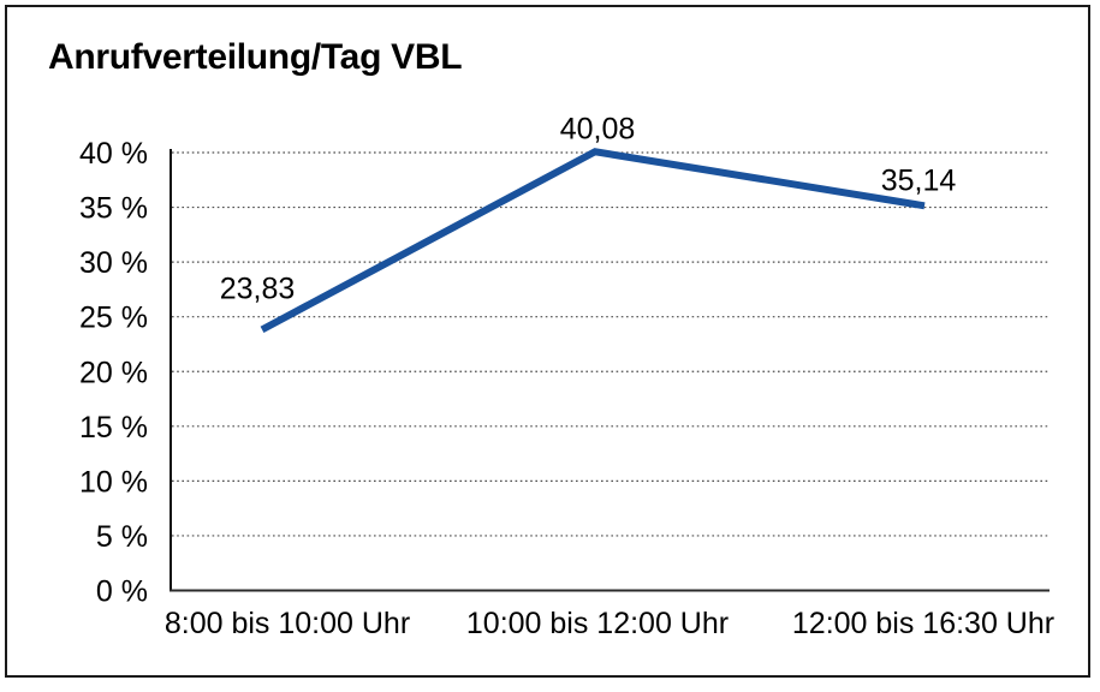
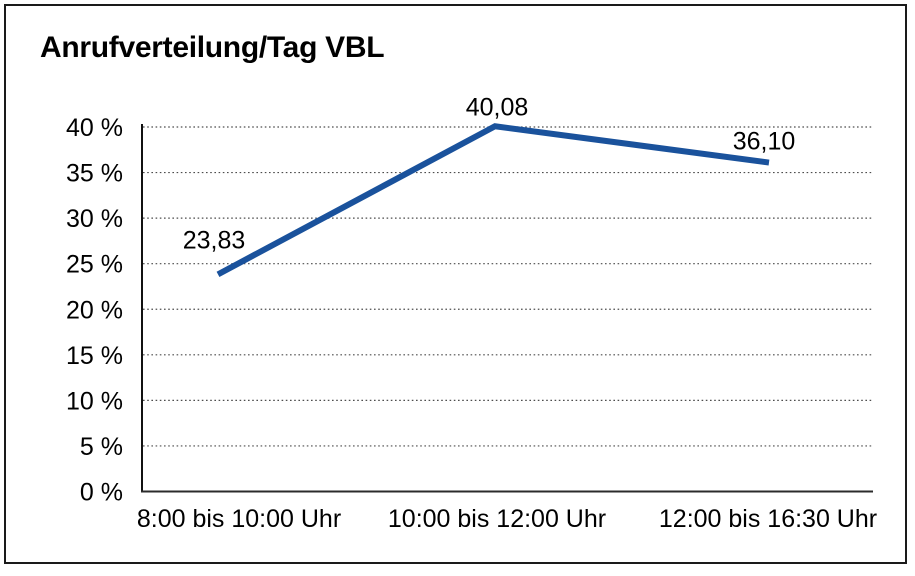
12:00 bis 16:30 Uhr: 35,14 -> 36,10
